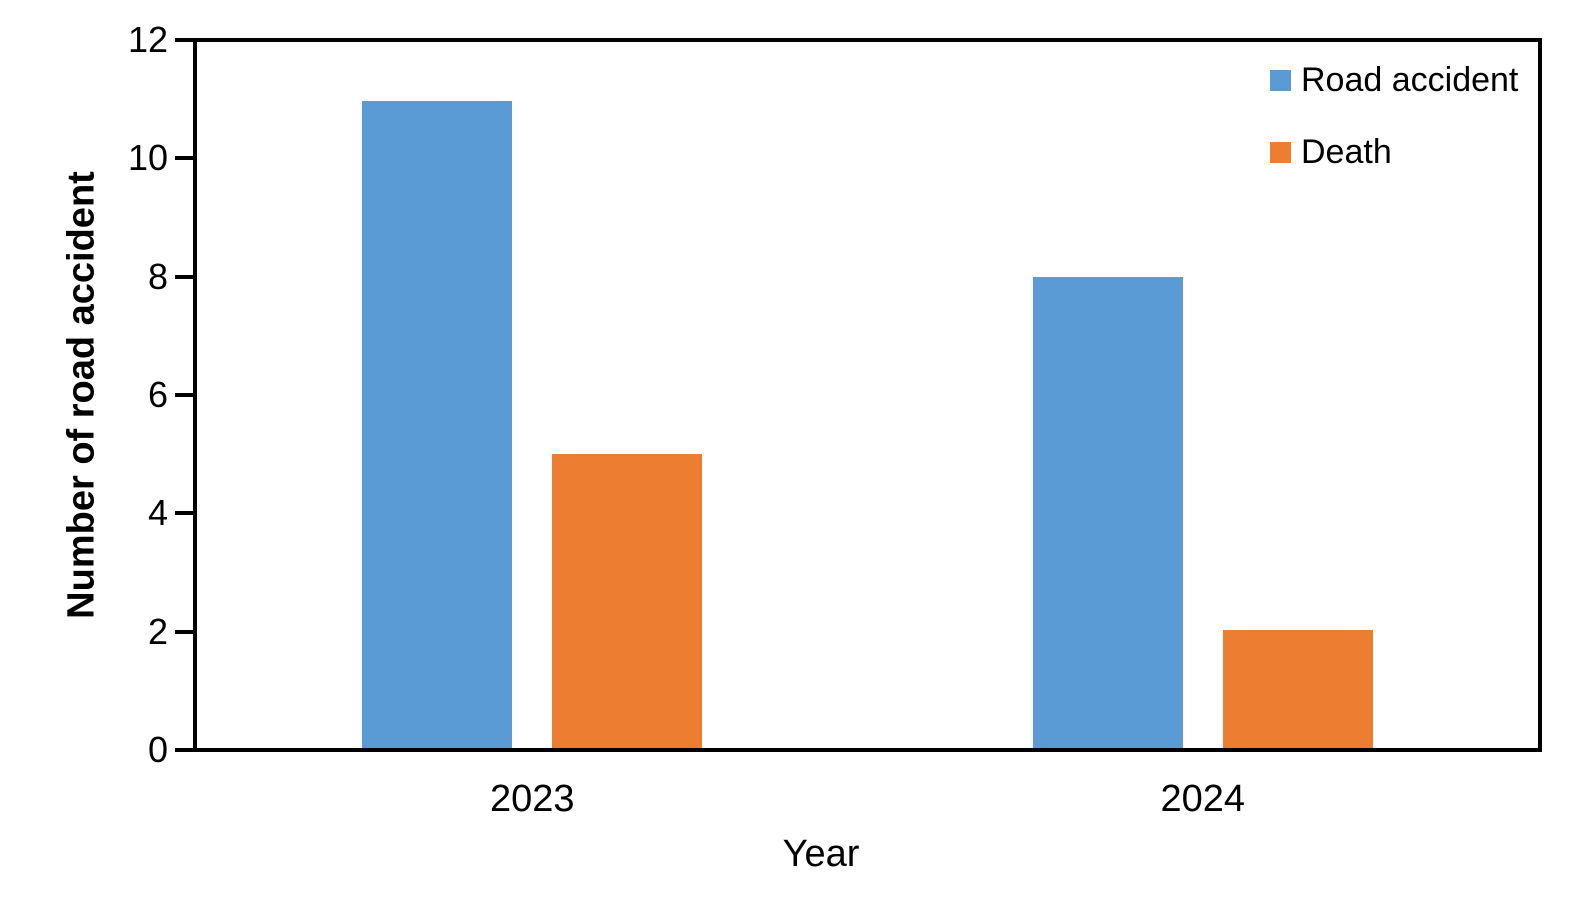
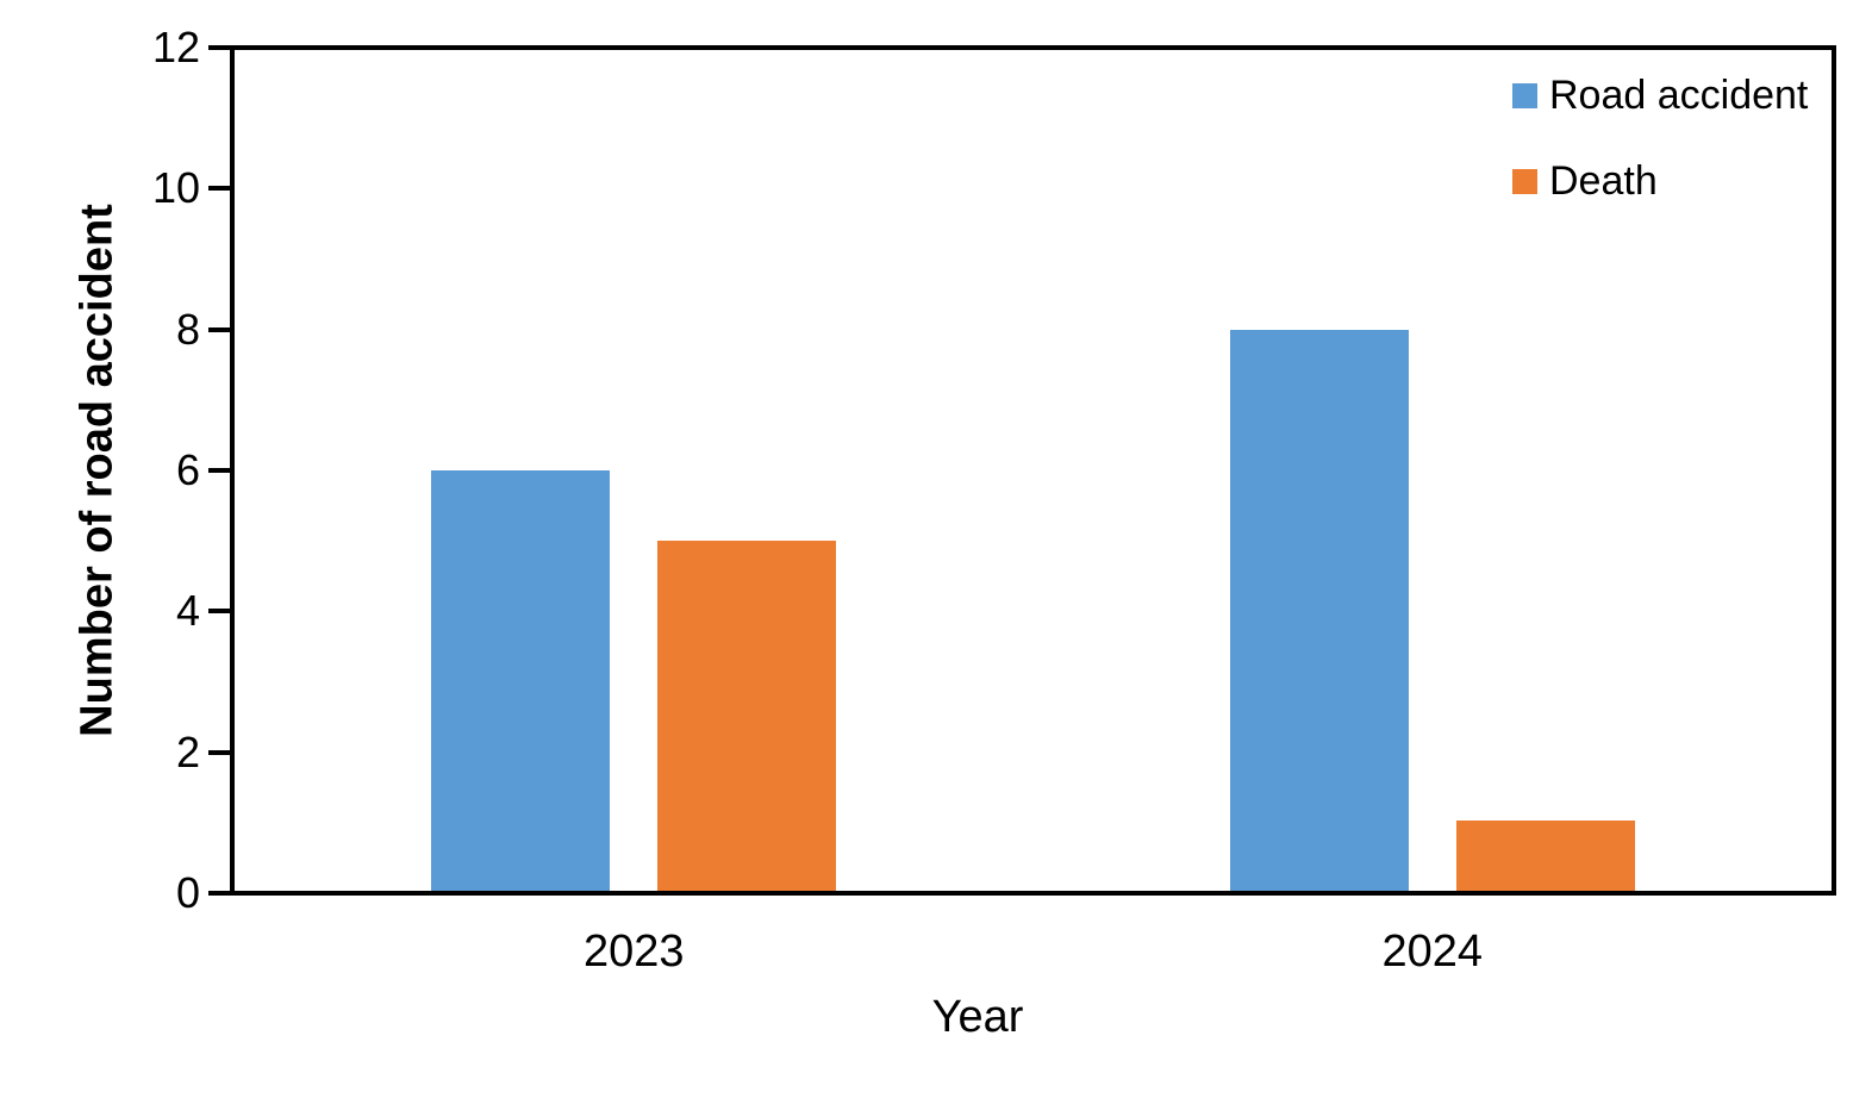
Road accident/2023: 11 -> 6
Death/2024: 2 -> 1
